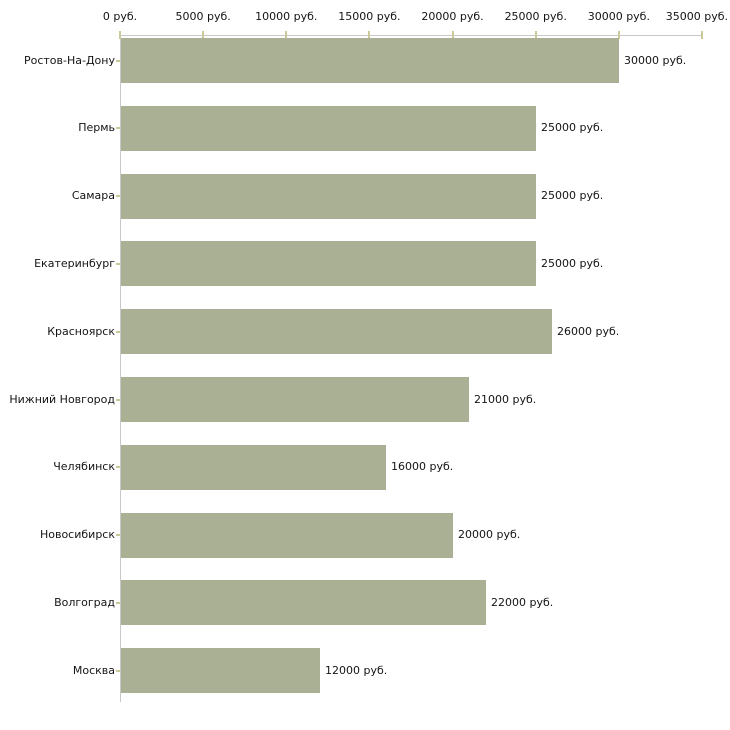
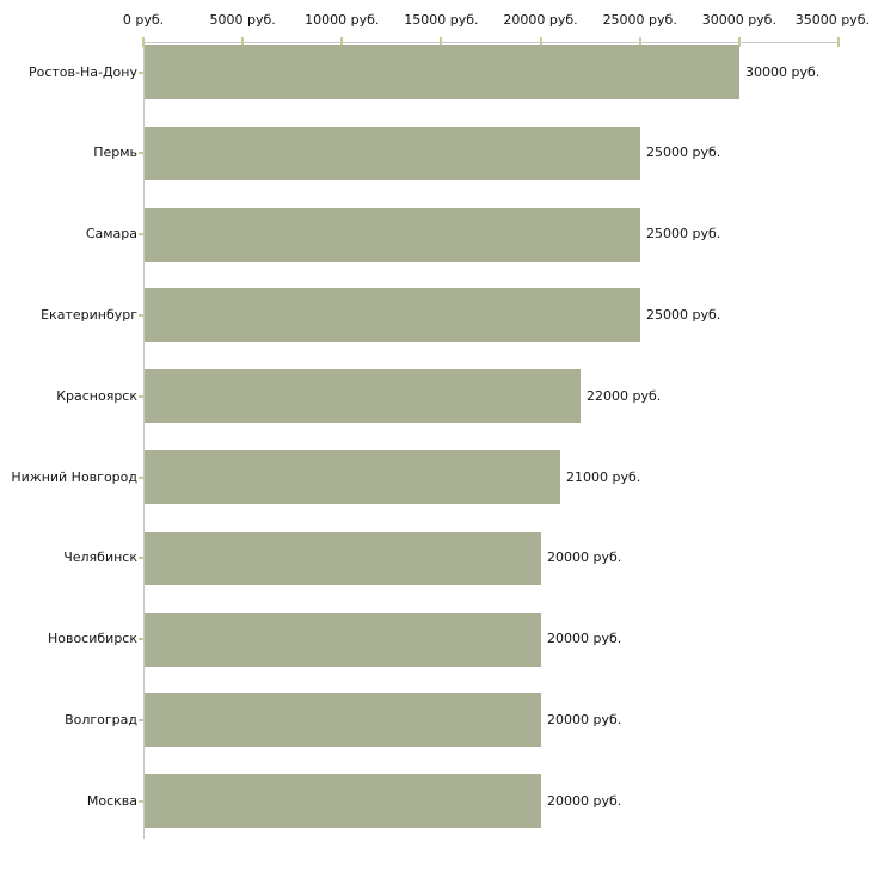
Красноярск: 26000 -> 22000
Челябинск: 16000 -> 20000
Волгоград: 22000 -> 20000
Москва: 12000 -> 20000
